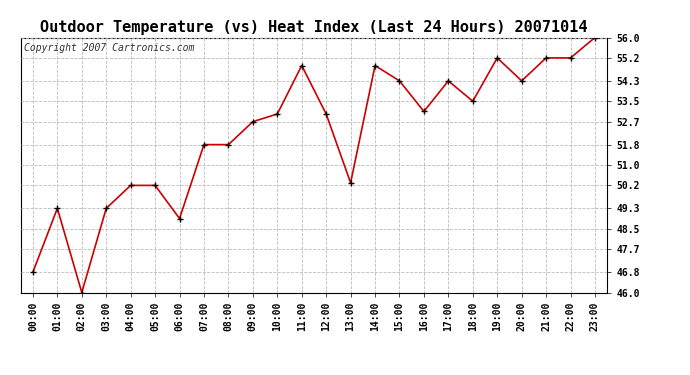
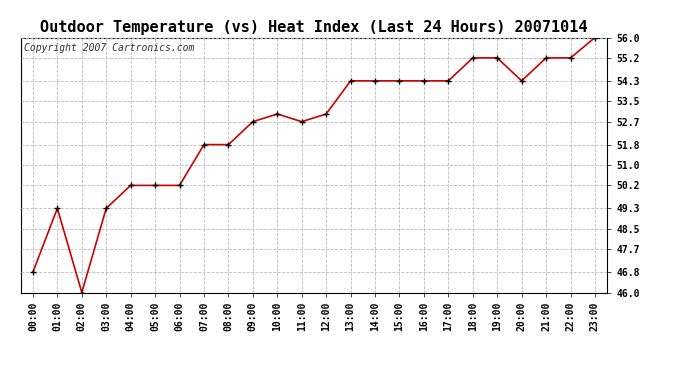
06:00: 48.9 -> 50.2
11:00: 54.9 -> 52.7
13:00: 50.3 -> 54.3
14:00: 54.9 -> 54.3
16:00: 53.1 -> 54.3
18:00: 53.5 -> 55.2
